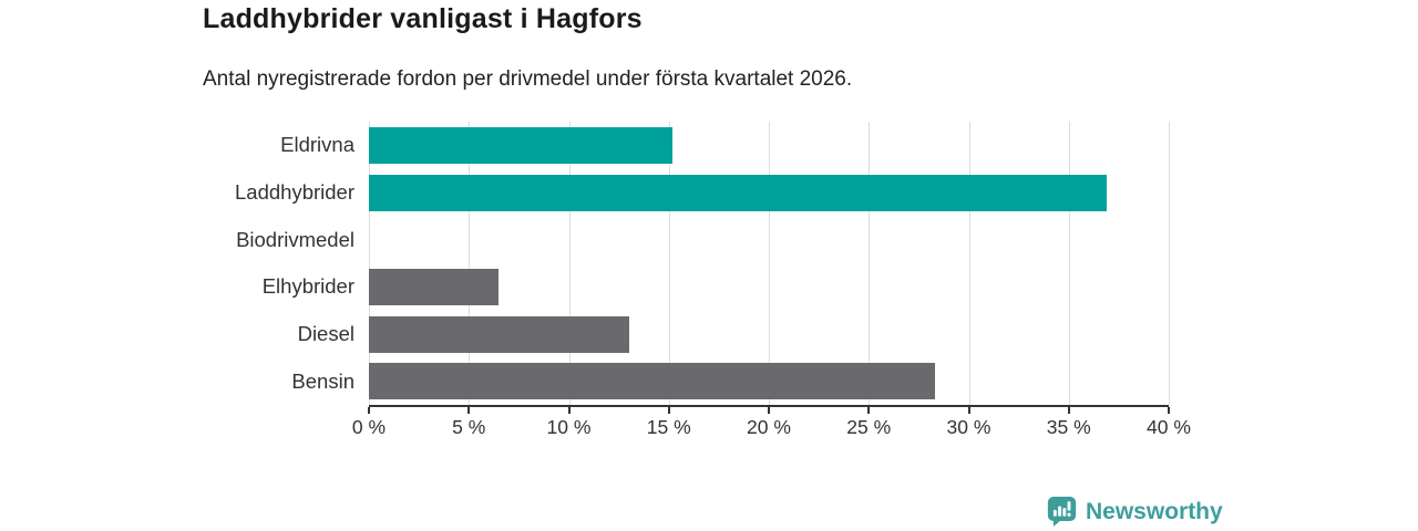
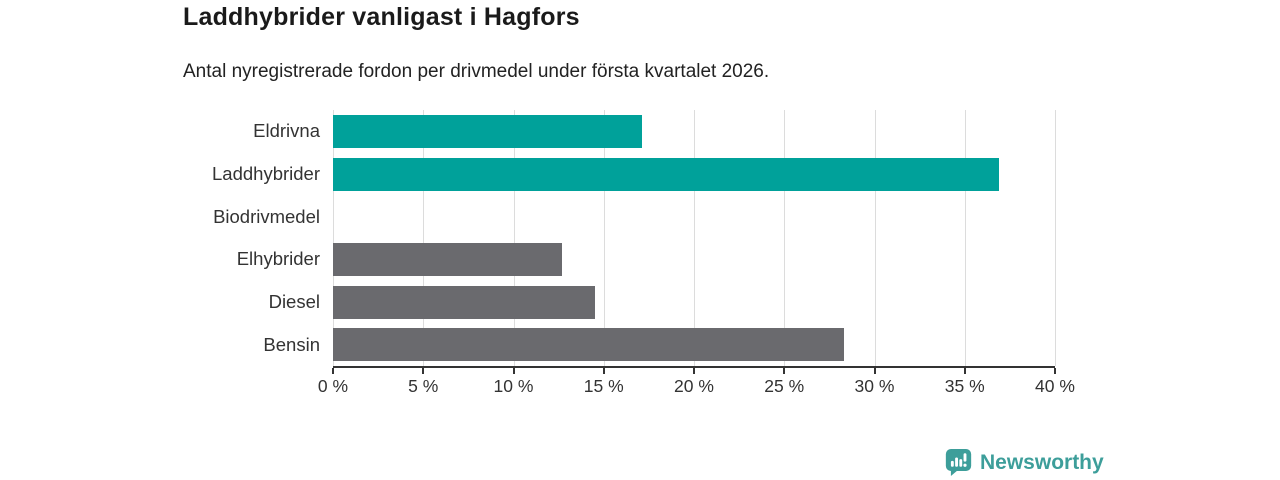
Eldrivna: 15.2% -> 17.1%
Elhybrider: 6.5% -> 12.7%
Diesel: 13.0% -> 14.5%
